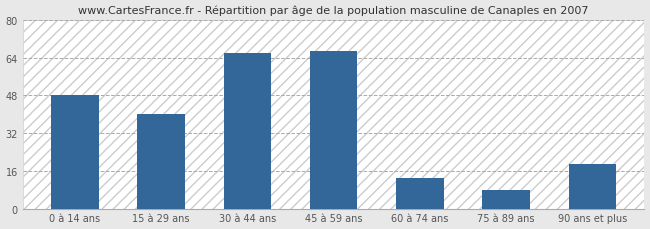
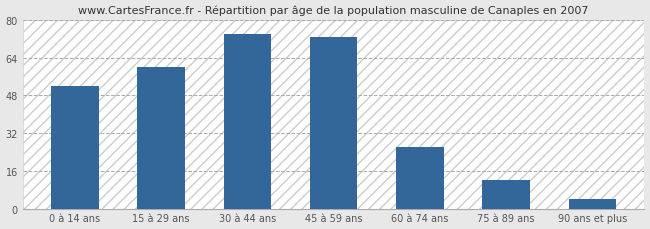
0 à 14 ans: 48 -> 52
15 à 29 ans: 40 -> 60
30 à 44 ans: 66 -> 74
45 à 59 ans: 67 -> 73
60 à 74 ans: 13 -> 26
75 à 89 ans: 8 -> 12
90 ans et plus: 19 -> 4
